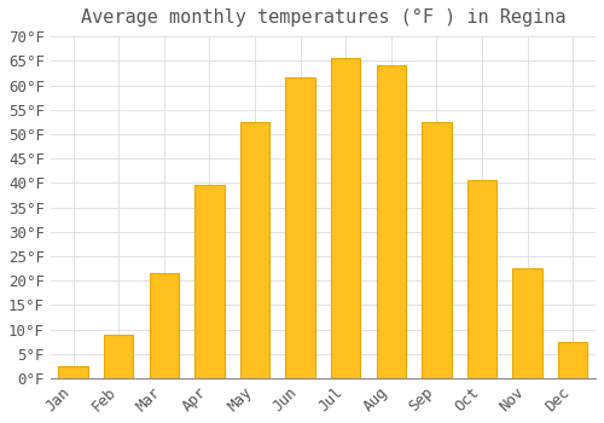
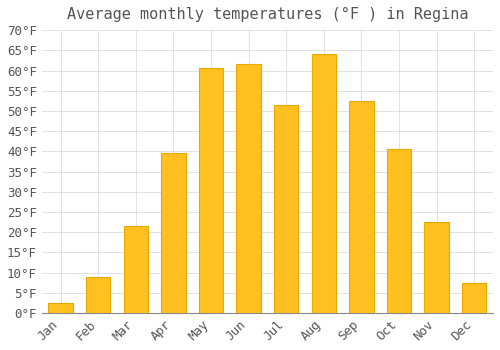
May: 52.5°F -> 60.5°F
Jul: 65.5°F -> 51.5°F
